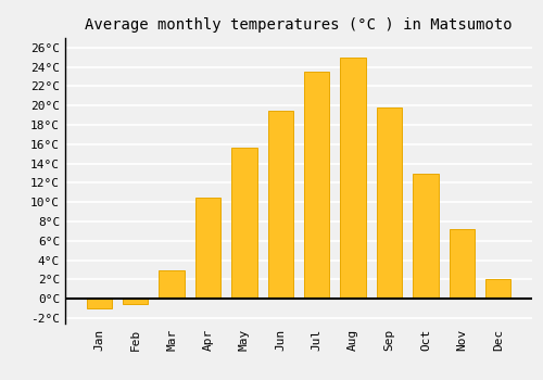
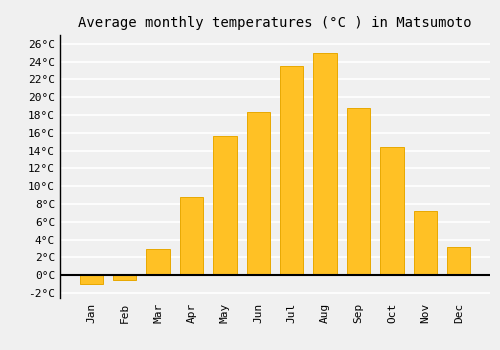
Apr: 10.5°C -> 8.8°C
Jun: 19.5°C -> 18.4°C
Sep: 19.8°C -> 18.8°C
Oct: 13.0°C -> 14.4°C
Dec: 2.0°C -> 3.2°C
